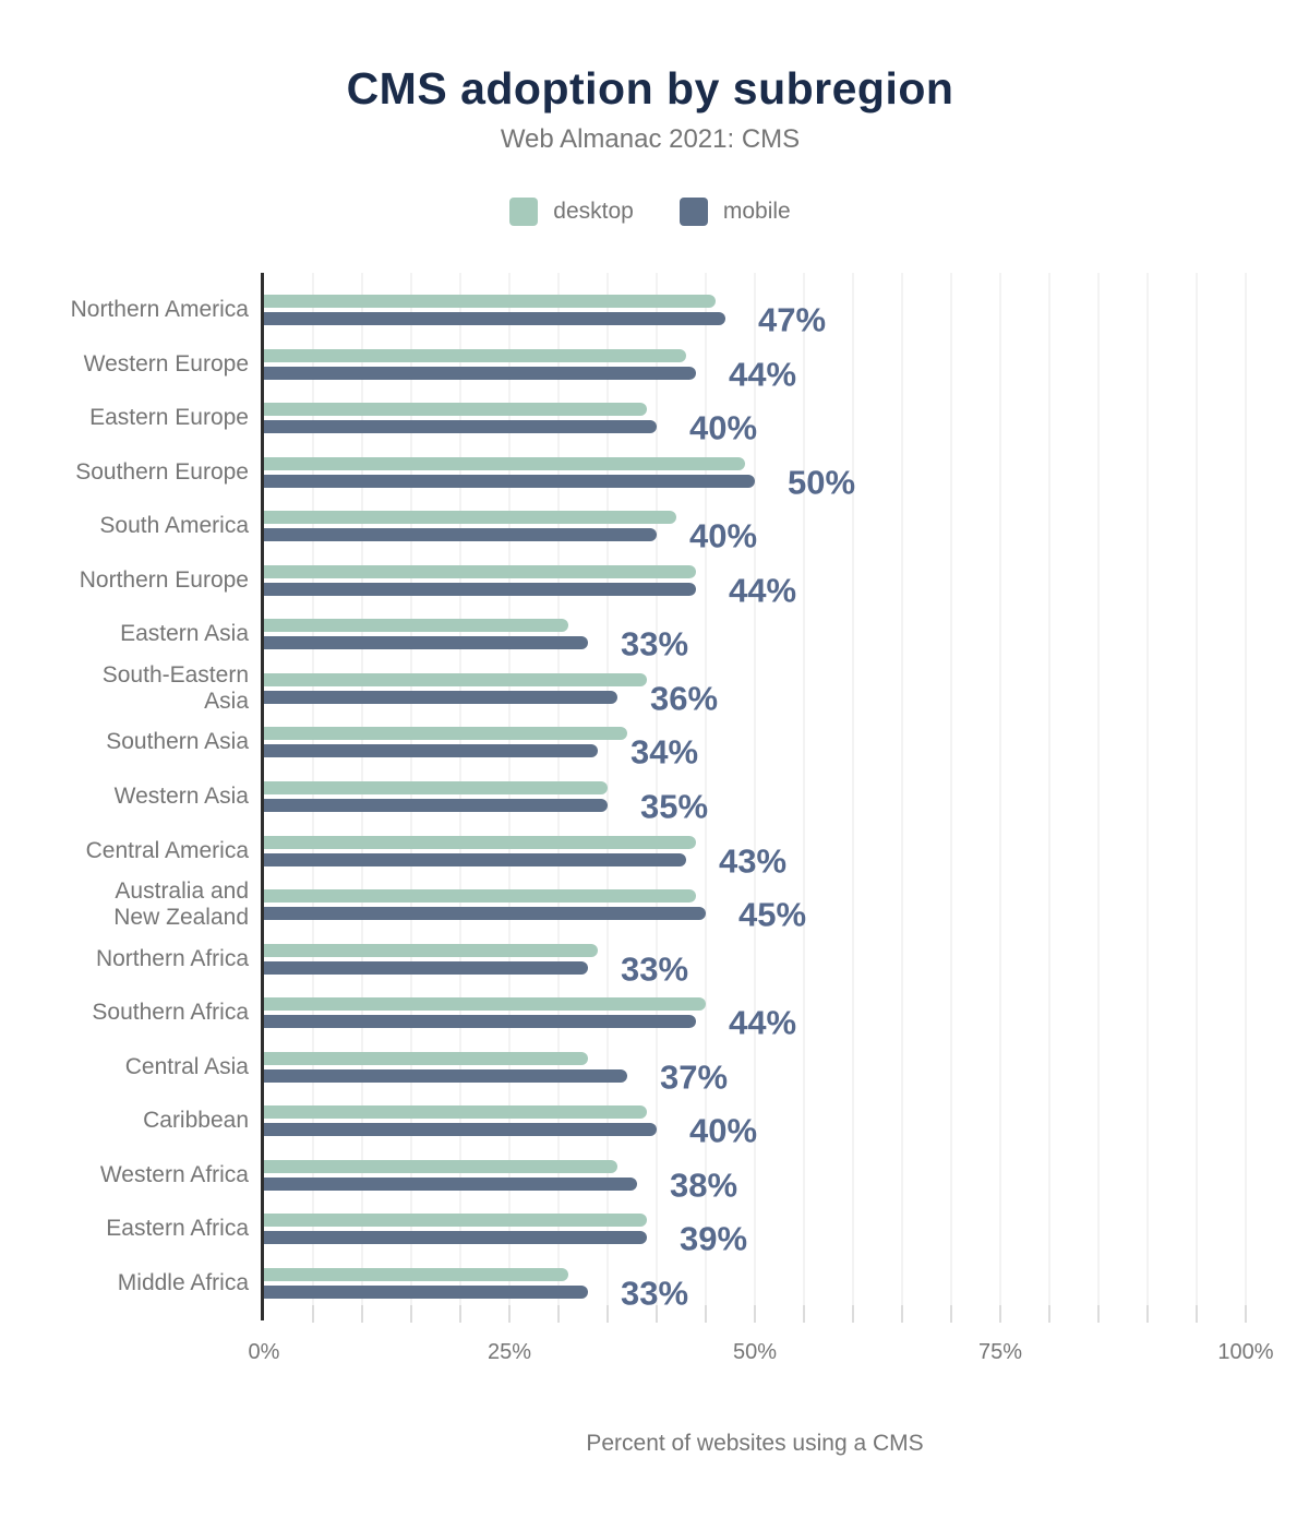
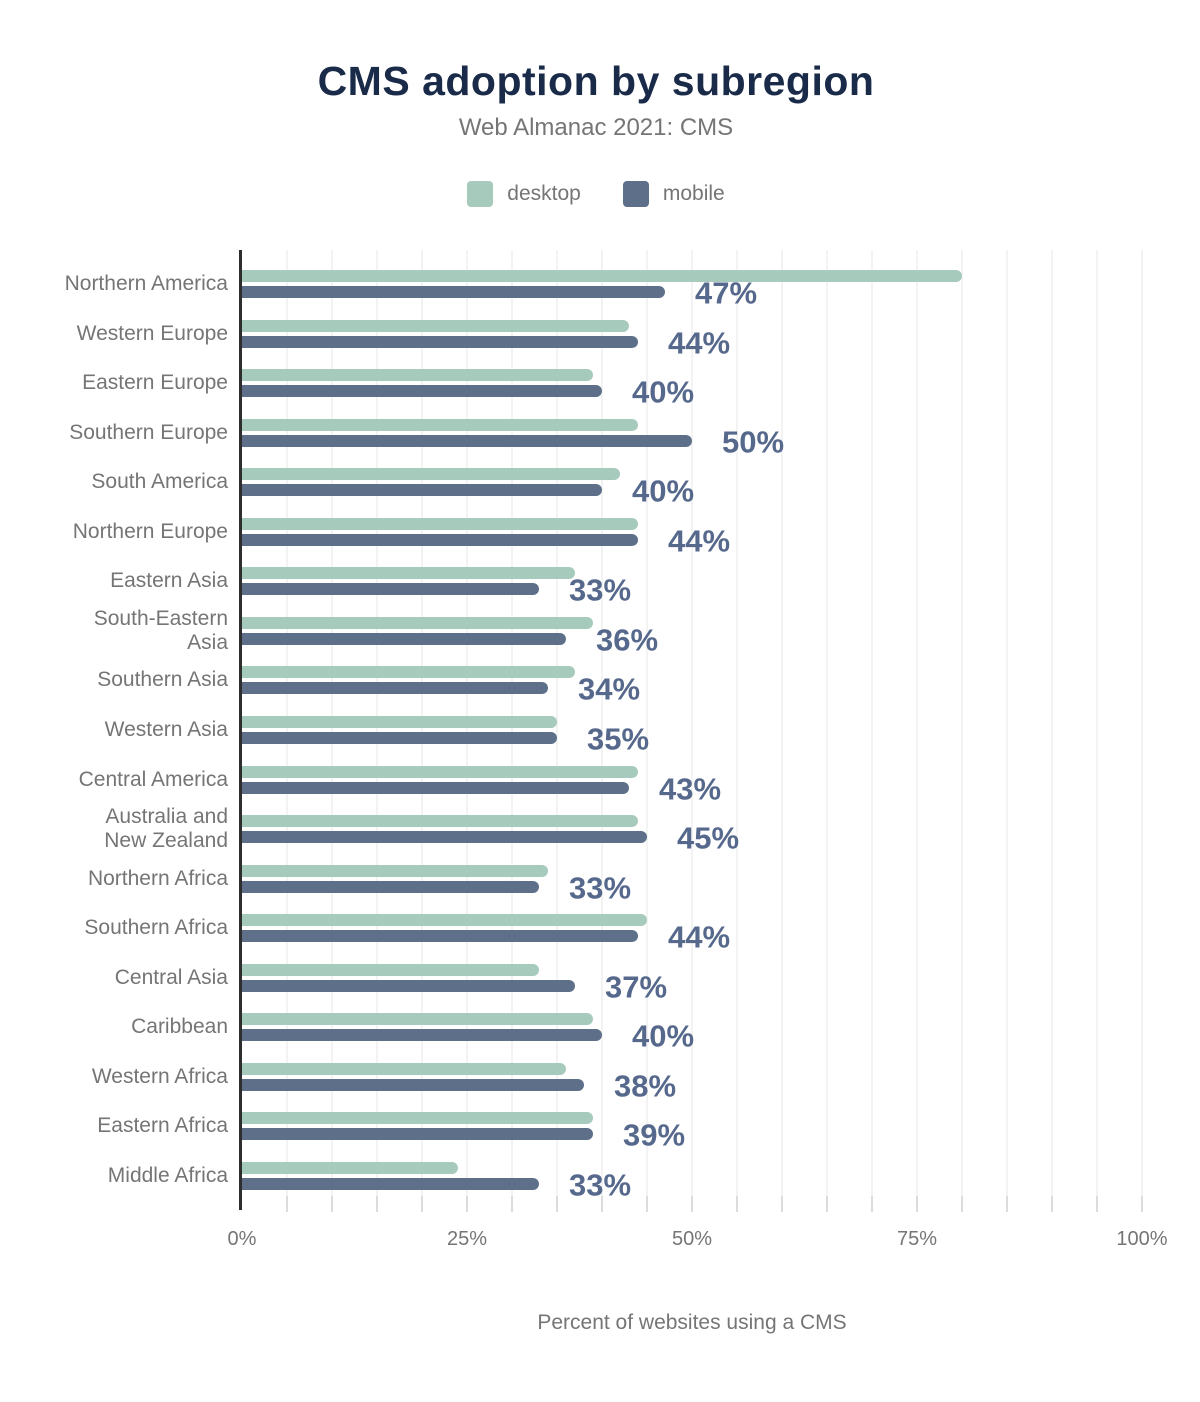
desktop/Northern America: 46% -> 80%
desktop/Southern Europe: 49% -> 44%
desktop/Eastern Asia: 31% -> 37%
desktop/Middle Africa: 31% -> 24%
